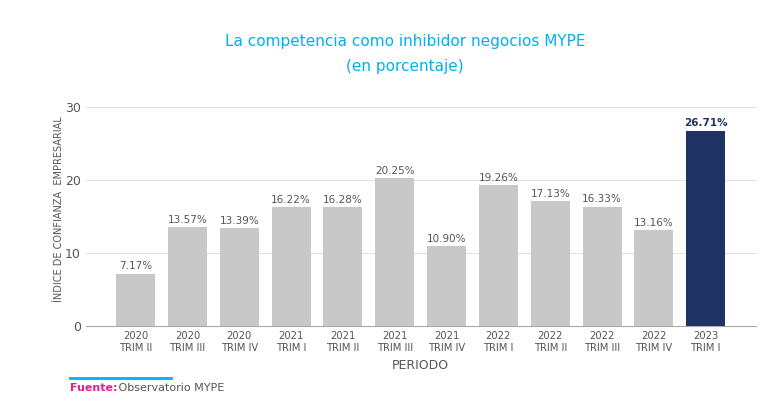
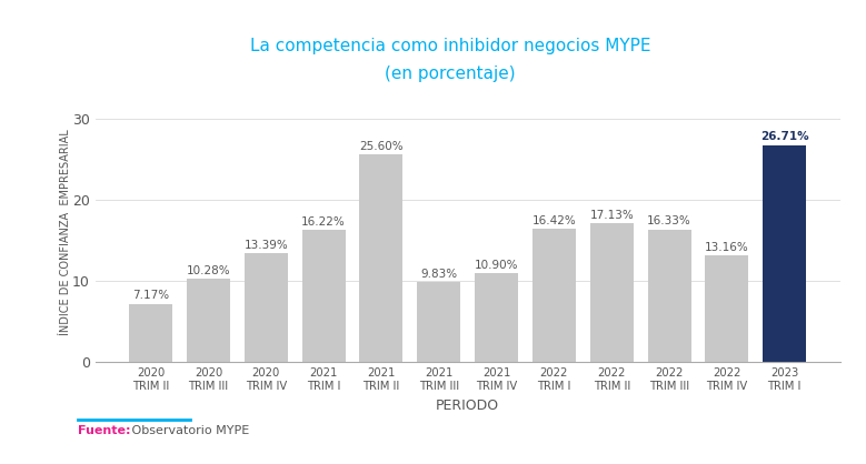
2020 TRIM III: 13.57% -> 10.28%
2021 TRIM II: 16.28% -> 25.60%
2021 TRIM III: 20.25% -> 9.83%
2022 TRIM I: 19.26% -> 16.42%
